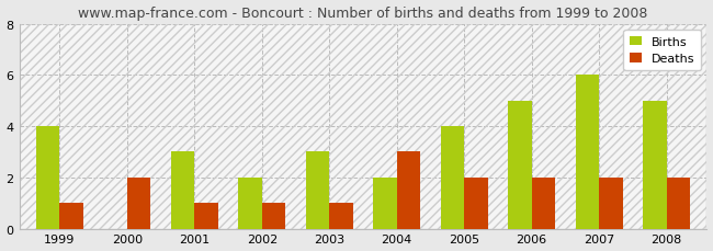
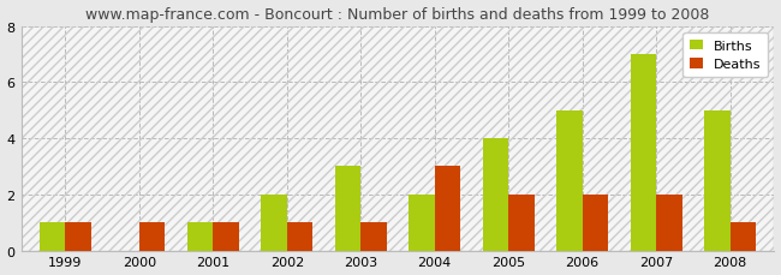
Births/1999: 4 -> 1
Deaths/2000: 2 -> 1
Births/2001: 3 -> 1
Births/2007: 6 -> 7
Deaths/2008: 2 -> 1
